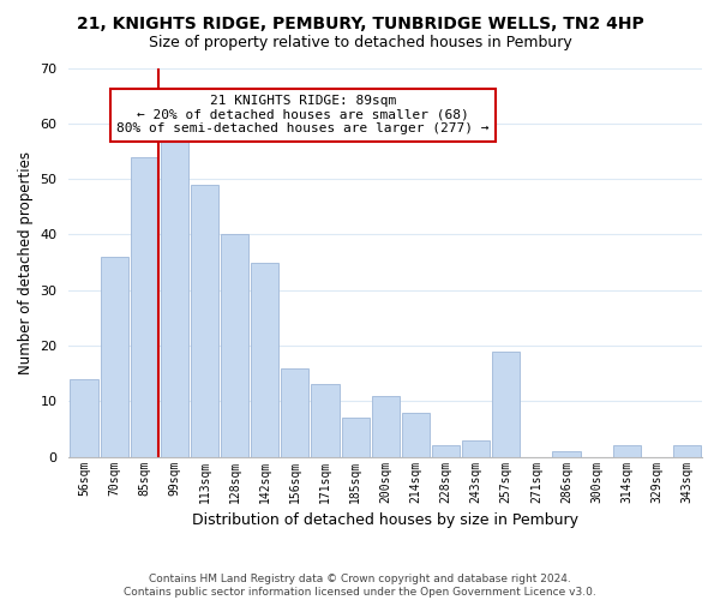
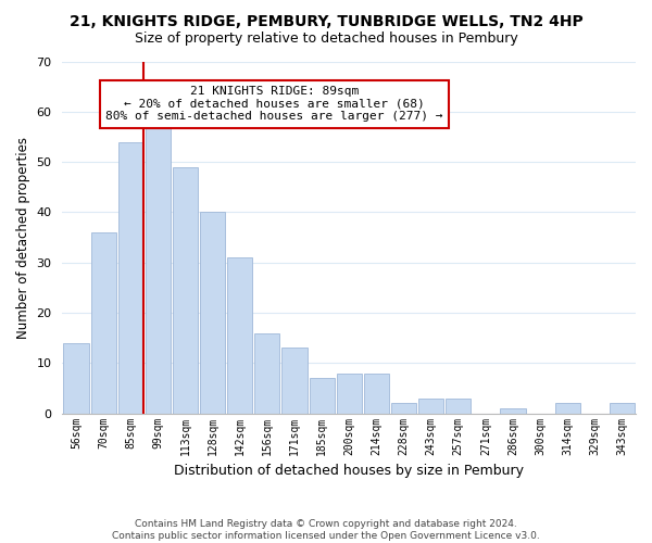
142sqm: 35 -> 31
200sqm: 11 -> 8
257sqm: 19 -> 3
